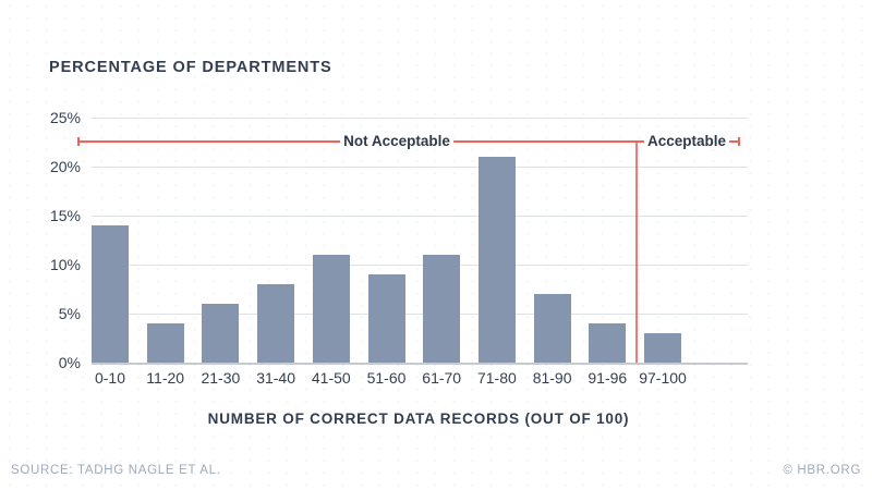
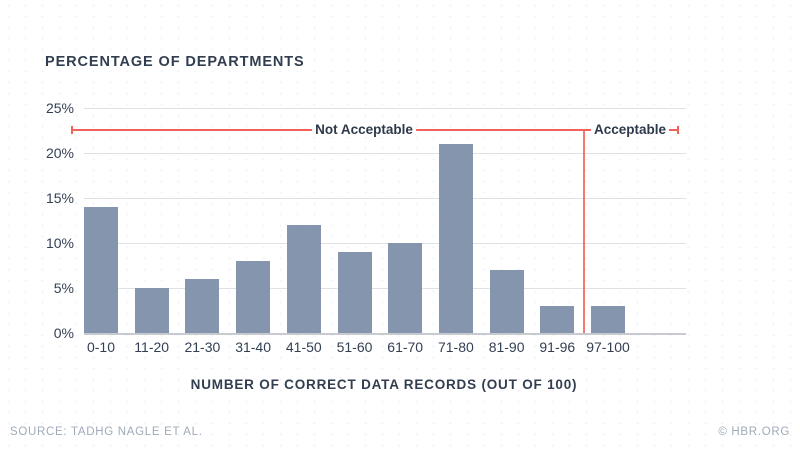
11-20: 4% -> 5%
41-50: 11% -> 12%
61-70: 11% -> 10%
91-96: 4% -> 3%
